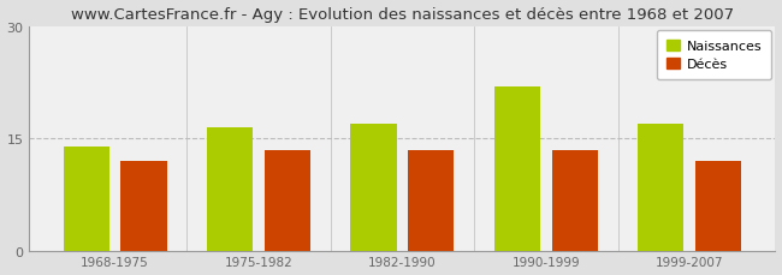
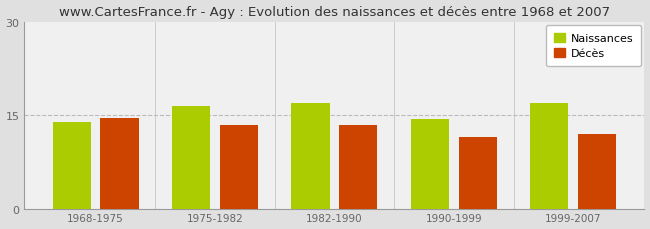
Décès/1968-1975: 12.0 -> 14.6
Naissances/1990-1999: 22.0 -> 14.4
Décès/1990-1999: 13.5 -> 11.6
